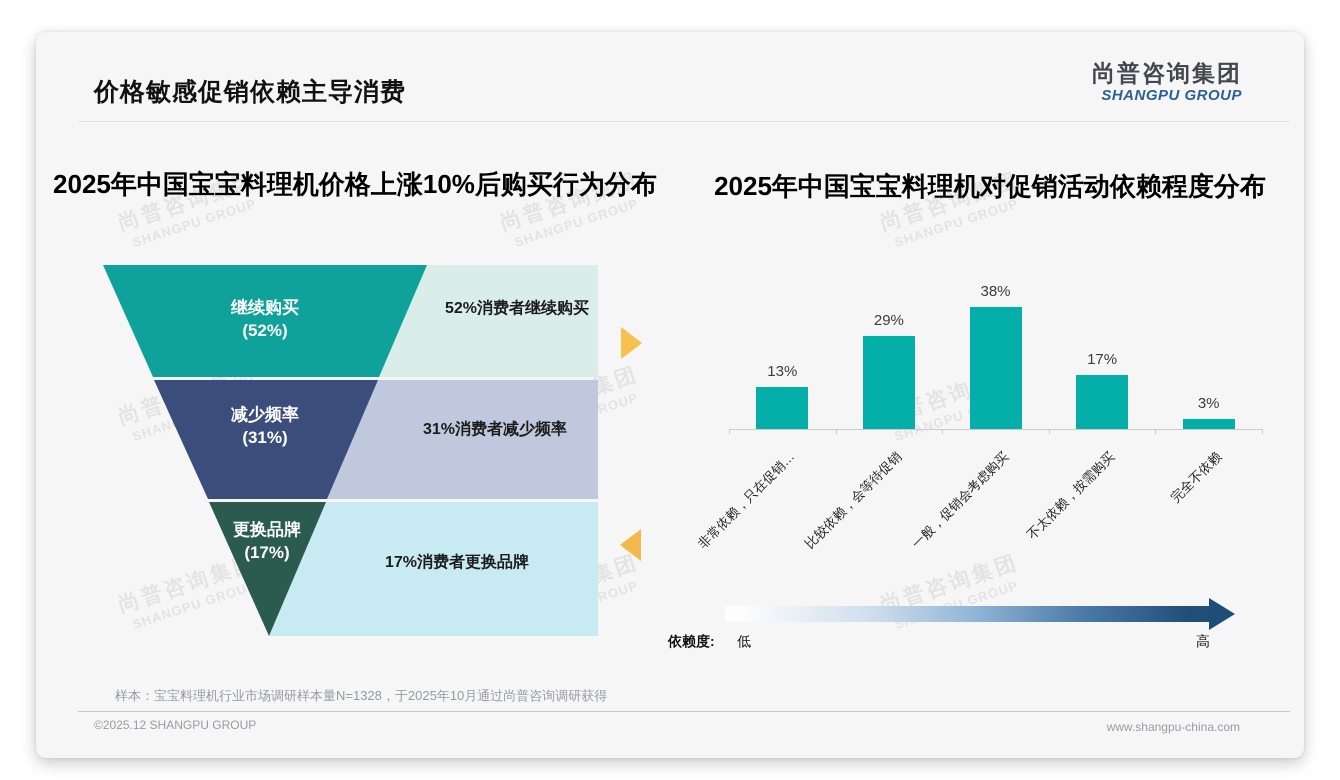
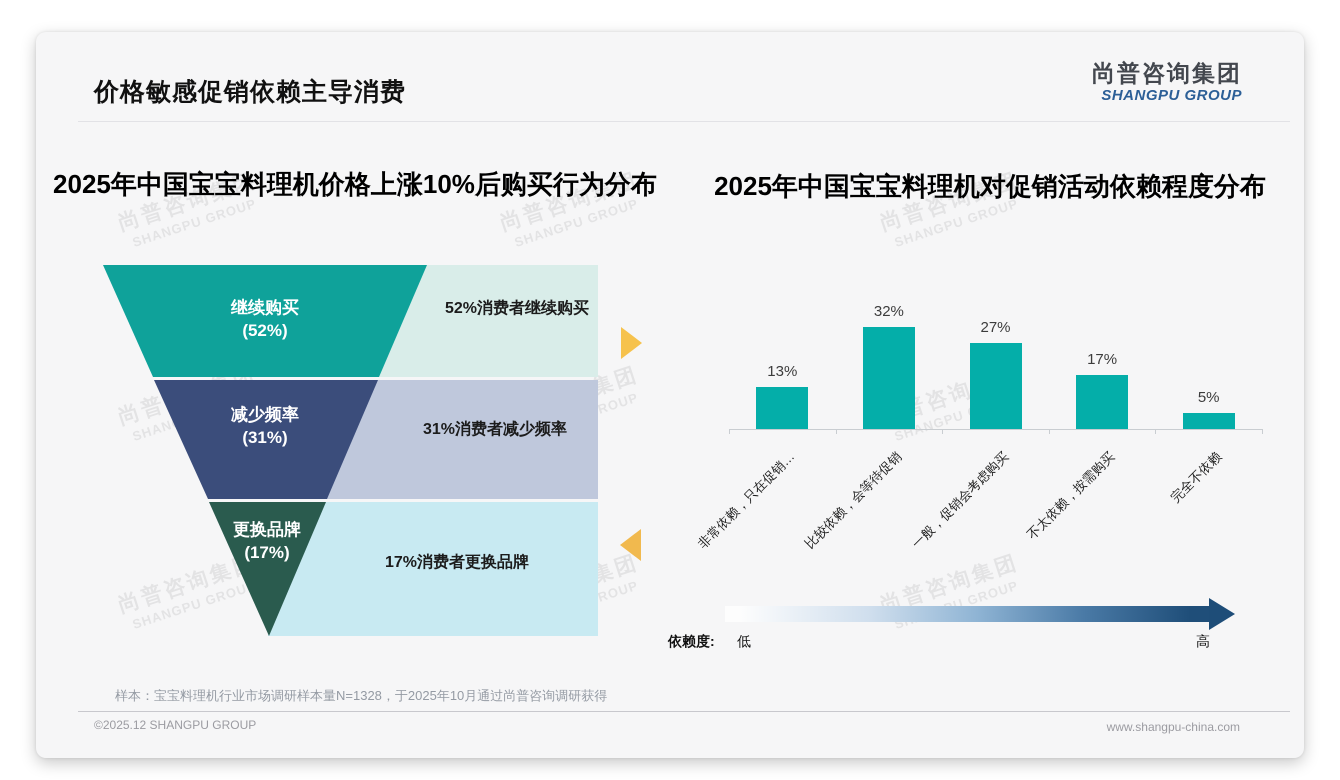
2025年中国宝宝料理机对促销活动依赖程度分布/比较依赖，会等待促销: 29% -> 32%
2025年中国宝宝料理机对促销活动依赖程度分布/一般，促销会考虑购买: 38% -> 27%
2025年中国宝宝料理机对促销活动依赖程度分布/完全不依赖: 3% -> 5%
